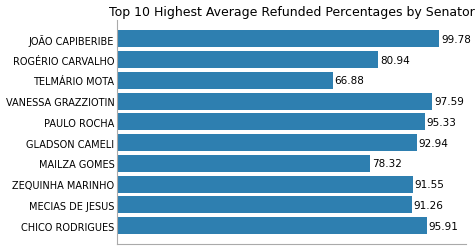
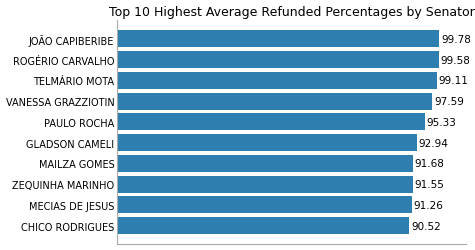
ROGÉRIO CARVALHO: 80.94 -> 99.58
TELMÁRIO MOTA: 66.88 -> 99.11
MAILZA GOMES: 78.32 -> 91.68
CHICO RODRIGUES: 95.91 -> 90.52
